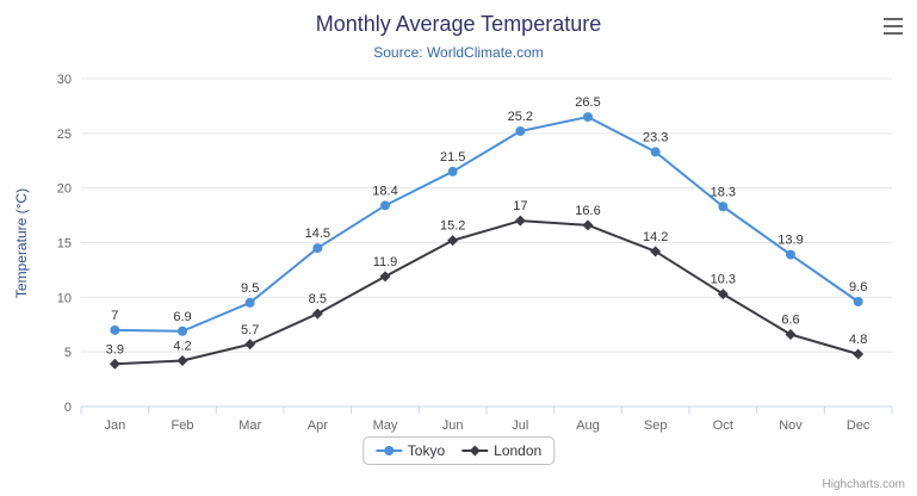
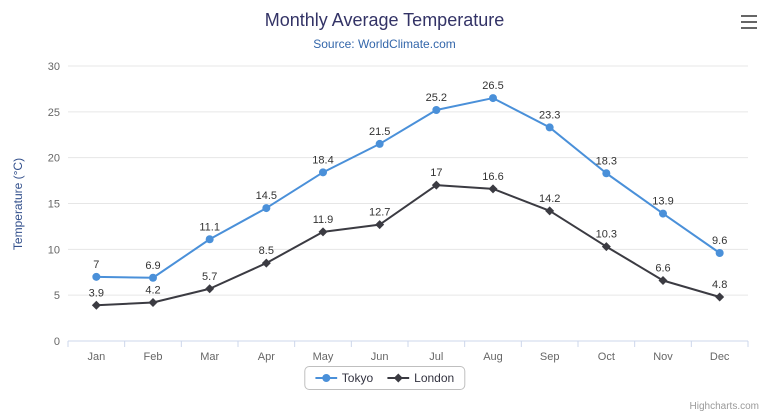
Tokyo/Mar: 9.5 -> 11.1
London/Jun: 15.2 -> 12.7
